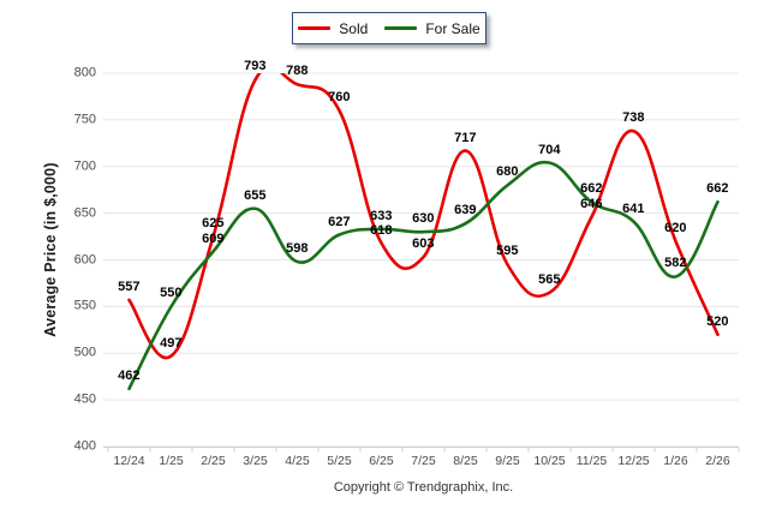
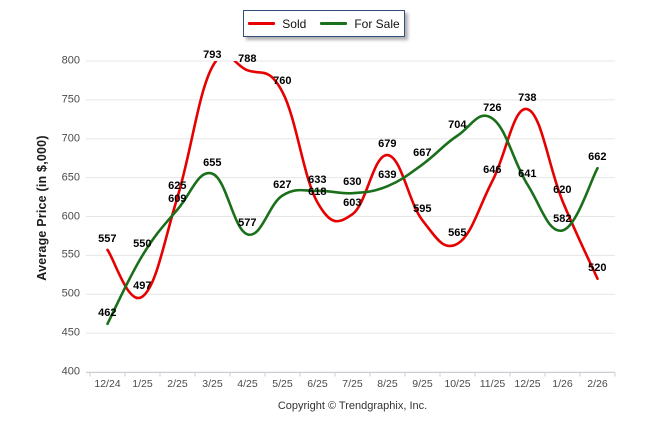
For Sale/4/25: 598 -> 577
Sold/8/25: 717 -> 679
For Sale/9/25: 680 -> 667
For Sale/11/25: 662 -> 726
